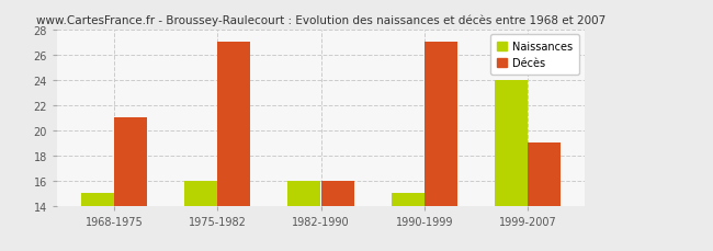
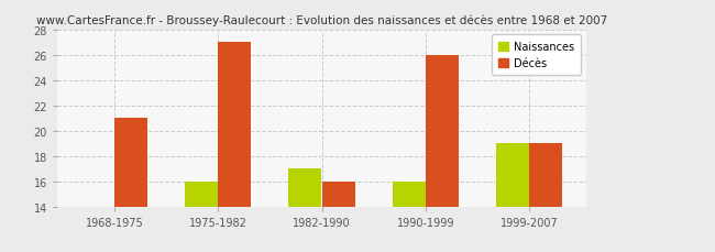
Naissances/1968-1975: 15 -> 14
Naissances/1982-1990: 16 -> 17
Naissances/1990-1999: 15 -> 16
Décès/1990-1999: 27 -> 26
Naissances/1999-2007: 24 -> 19
